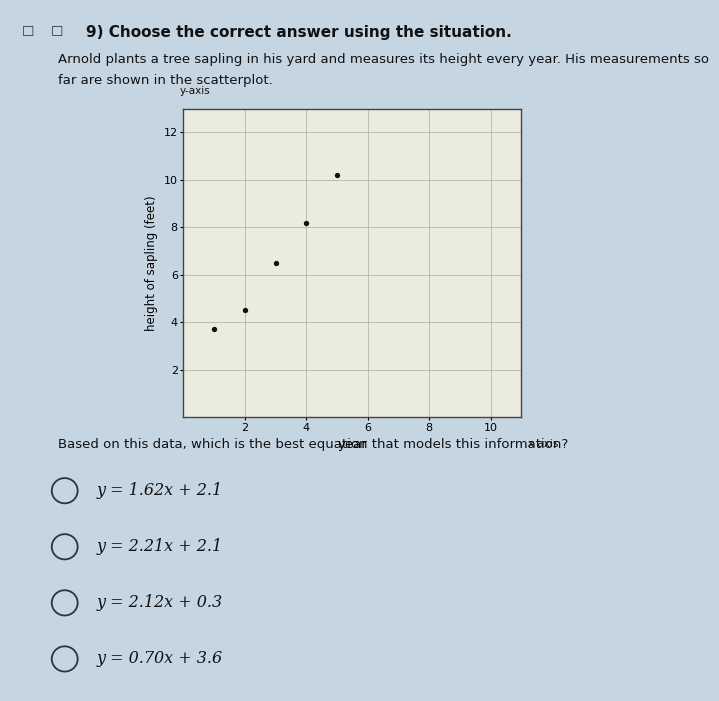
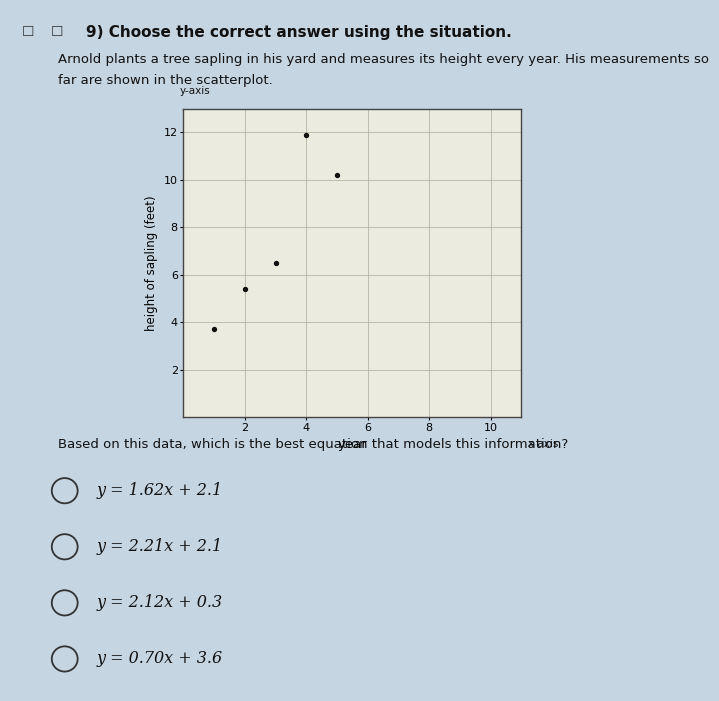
2: 4.5 -> 5.4
4: 8.2 -> 11.9
